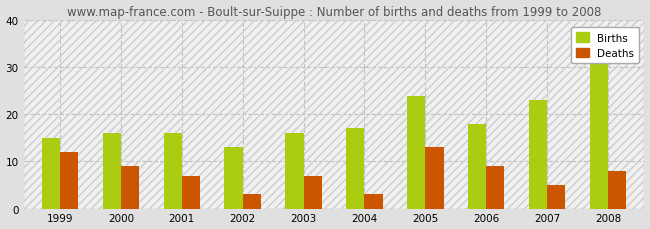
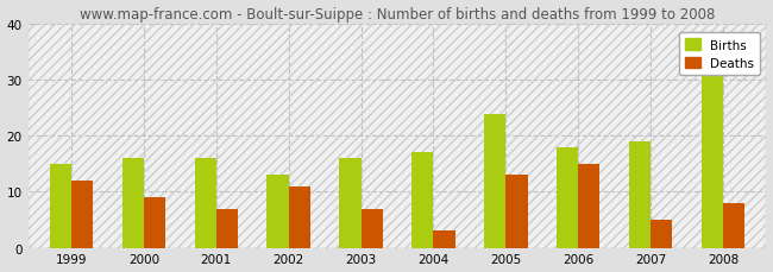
Deaths/2002: 3 -> 11
Deaths/2006: 9 -> 15
Births/2007: 23 -> 19
